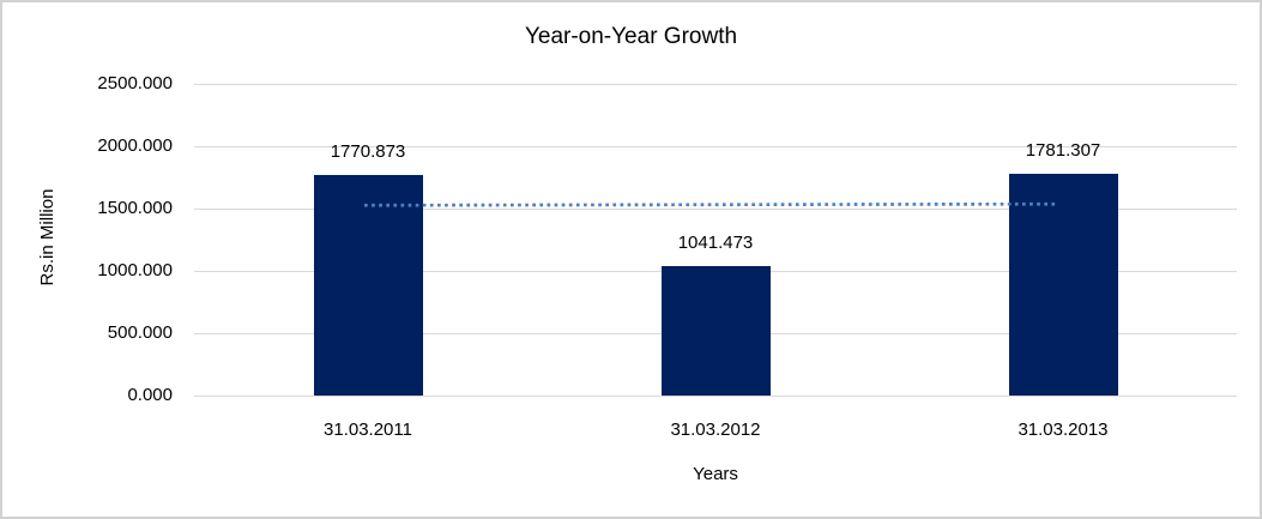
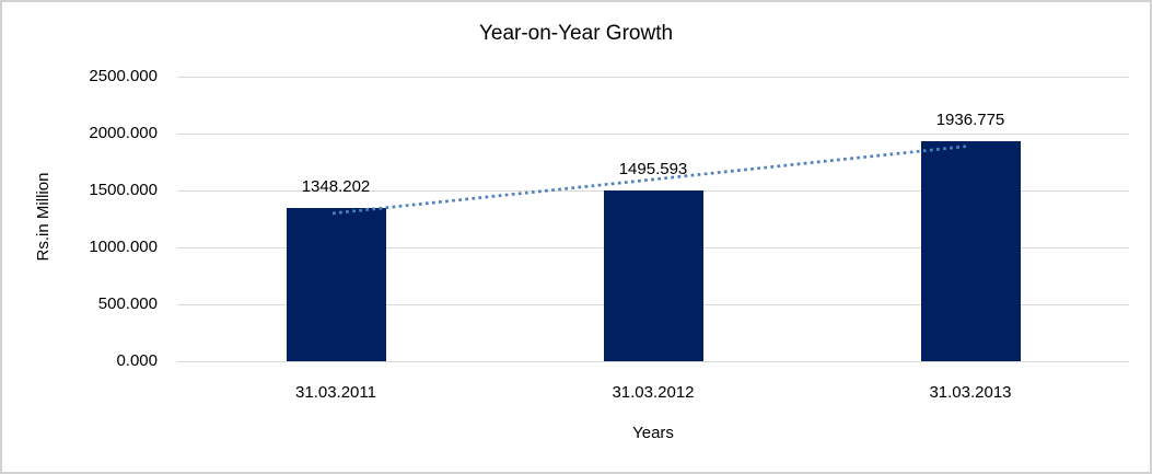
31.03.2011: 1770.873 -> 1348.202
31.03.2012: 1041.473 -> 1495.593
31.03.2013: 1781.307 -> 1936.775
